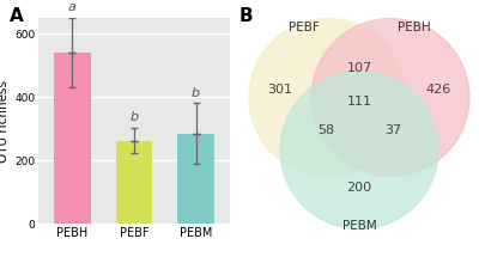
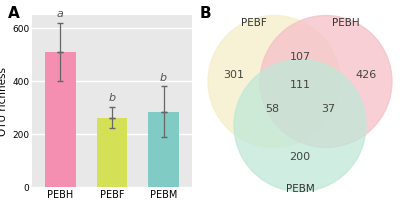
PEBH: 540 -> 510
